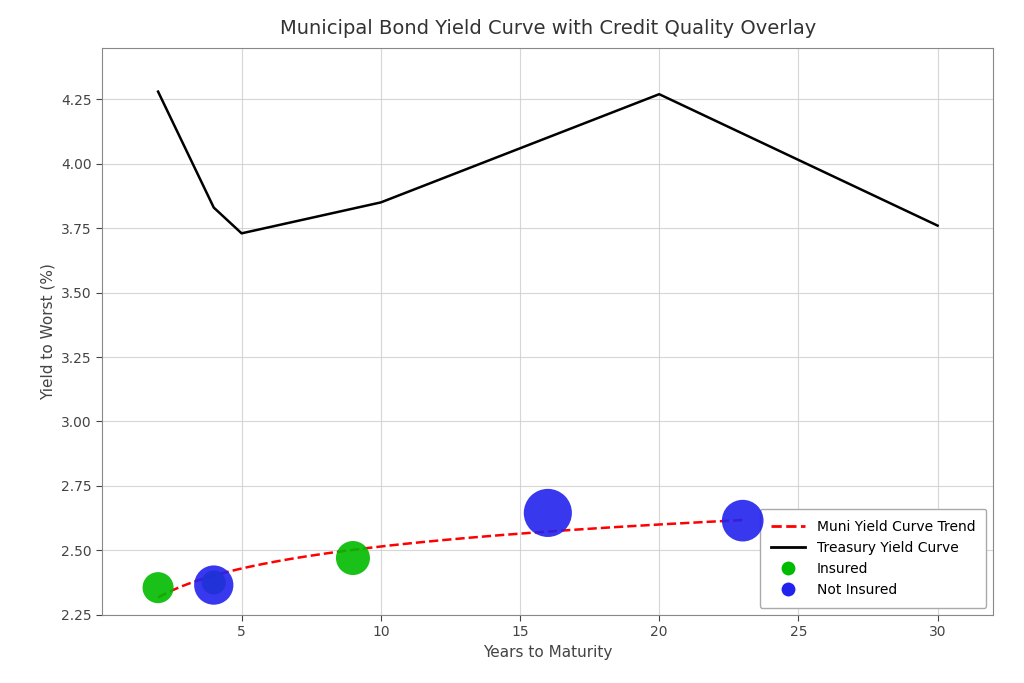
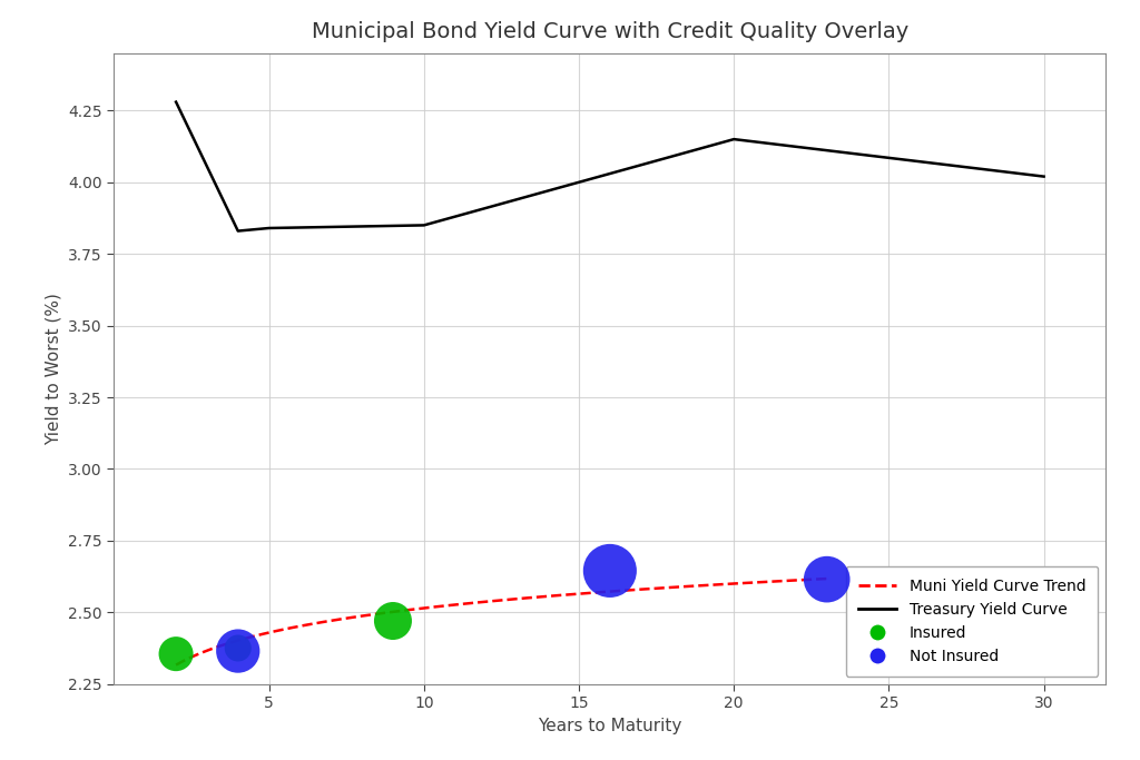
Treasury Yield Curve/5: 3.73 -> 3.84
Treasury Yield Curve/20: 4.27 -> 4.15
Treasury Yield Curve/30: 3.76 -> 4.02
